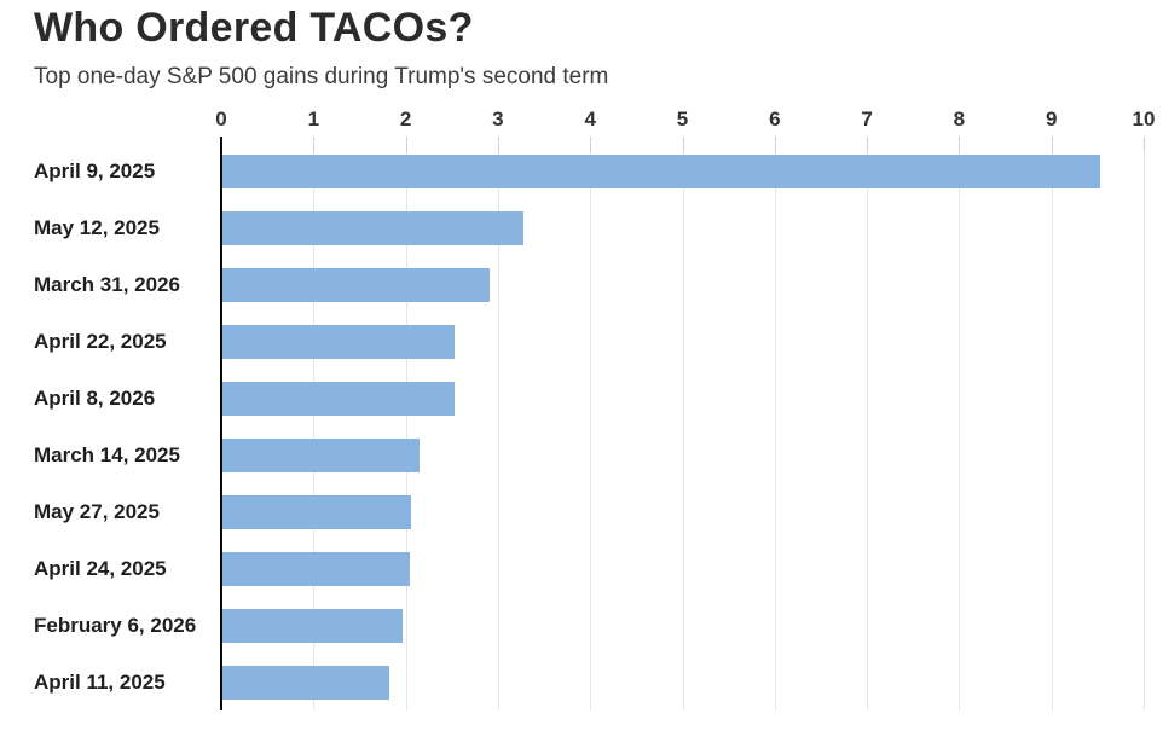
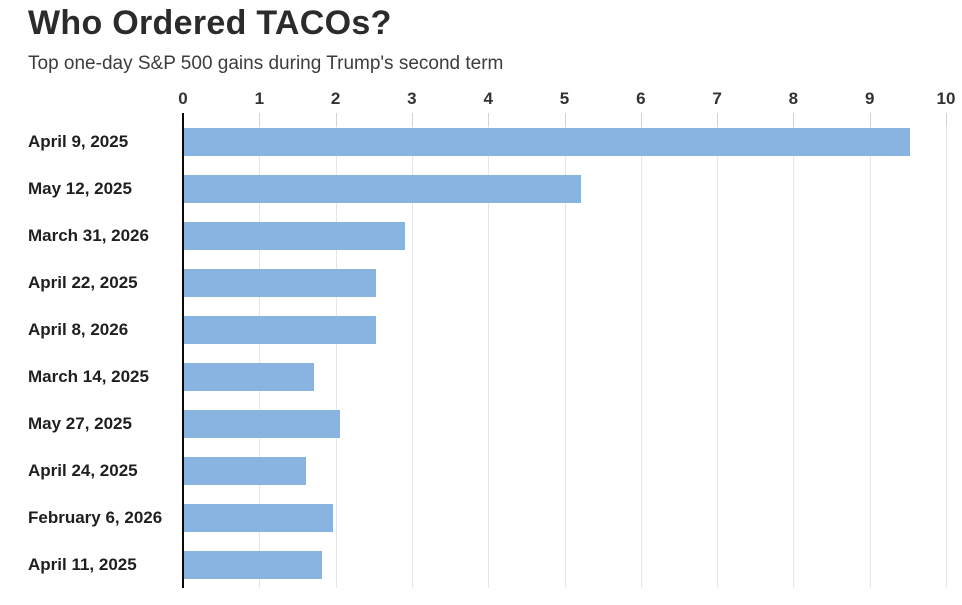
May 12, 2025: 3.3 -> 5.2
March 14, 2025: 2.1 -> 1.7
April 24, 2025: 2.0 -> 1.6
